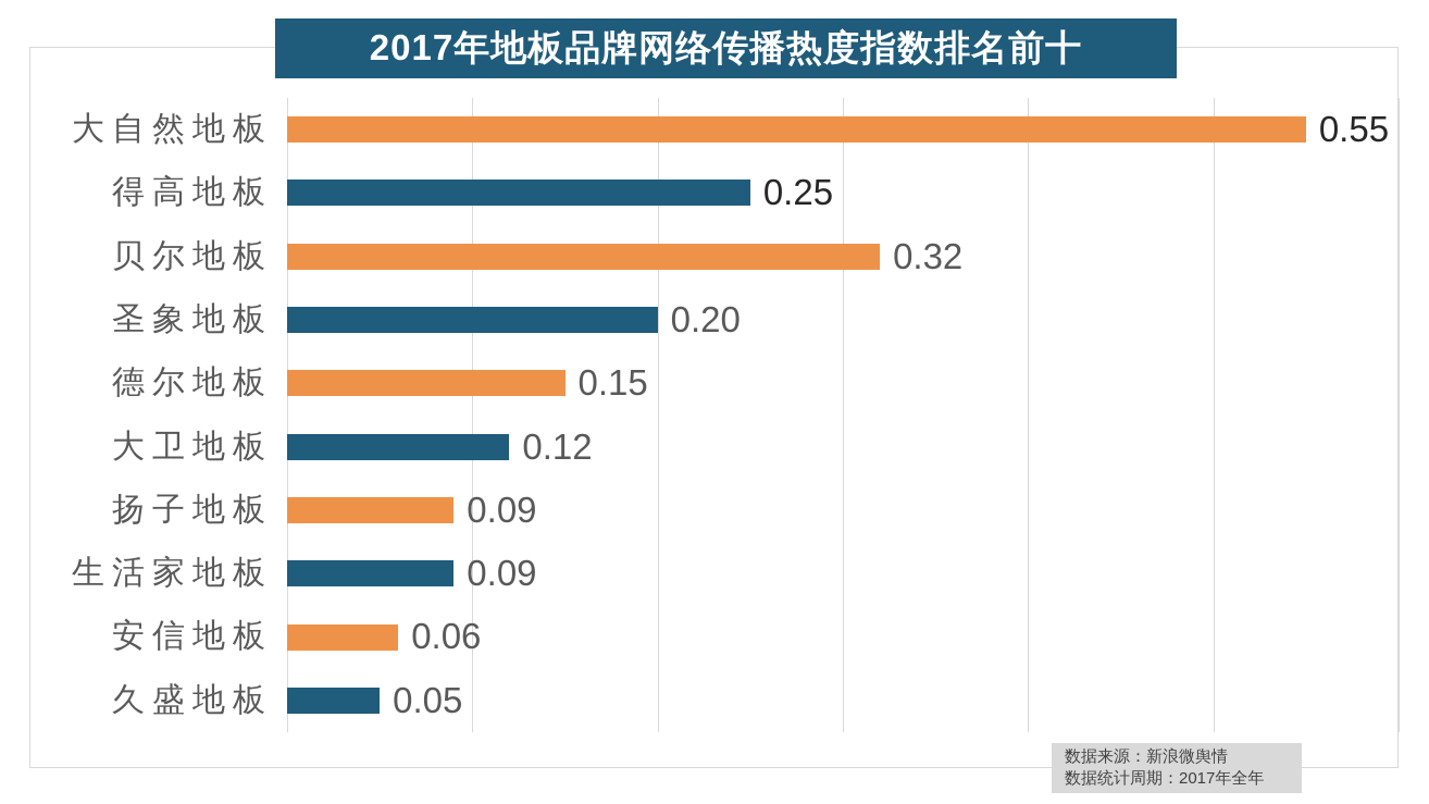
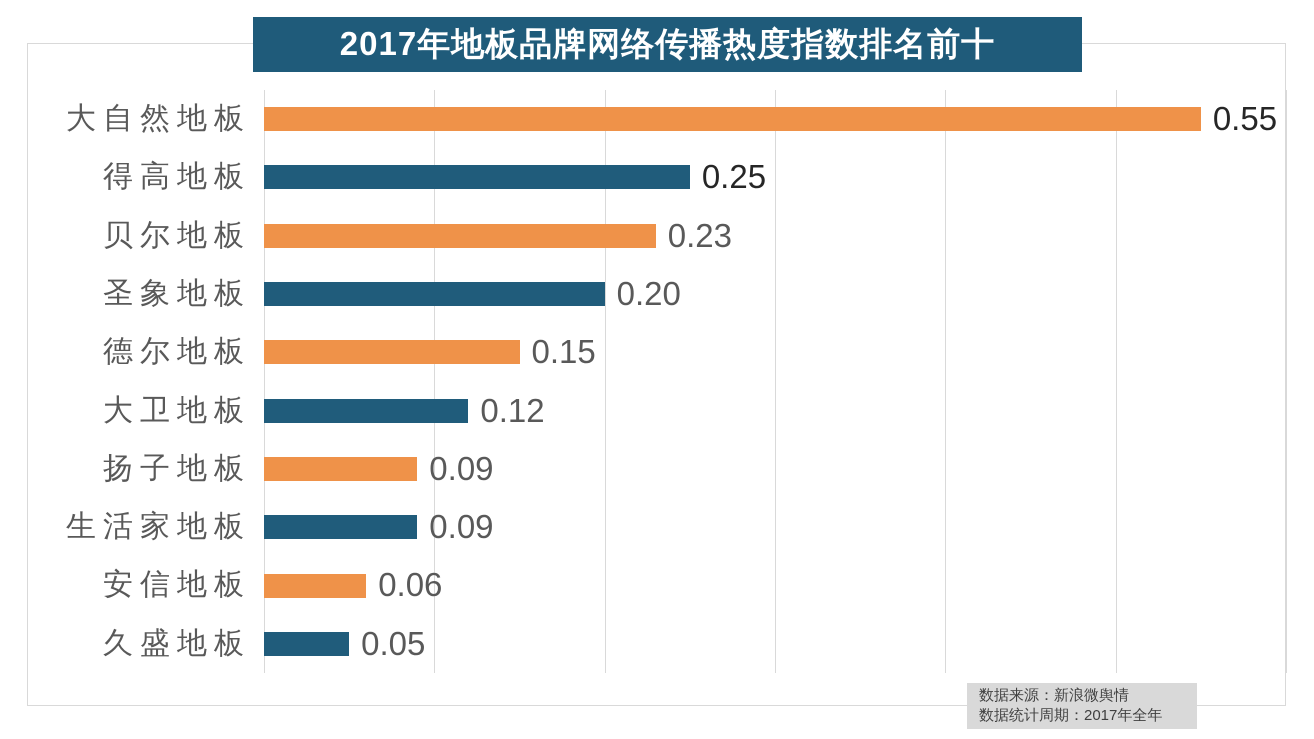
贝尔地板: 0.32 -> 0.23
